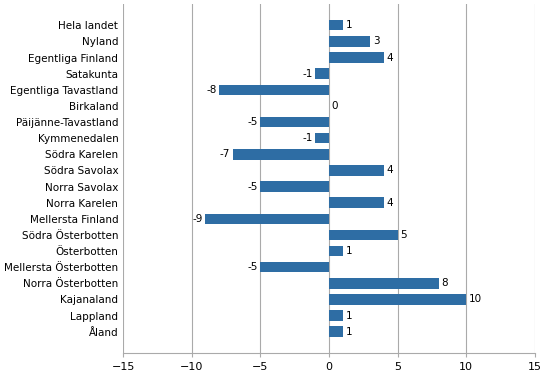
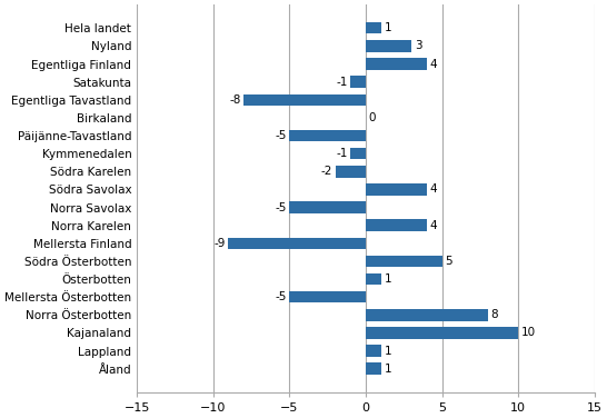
Södra Karelen: -7 -> -2
